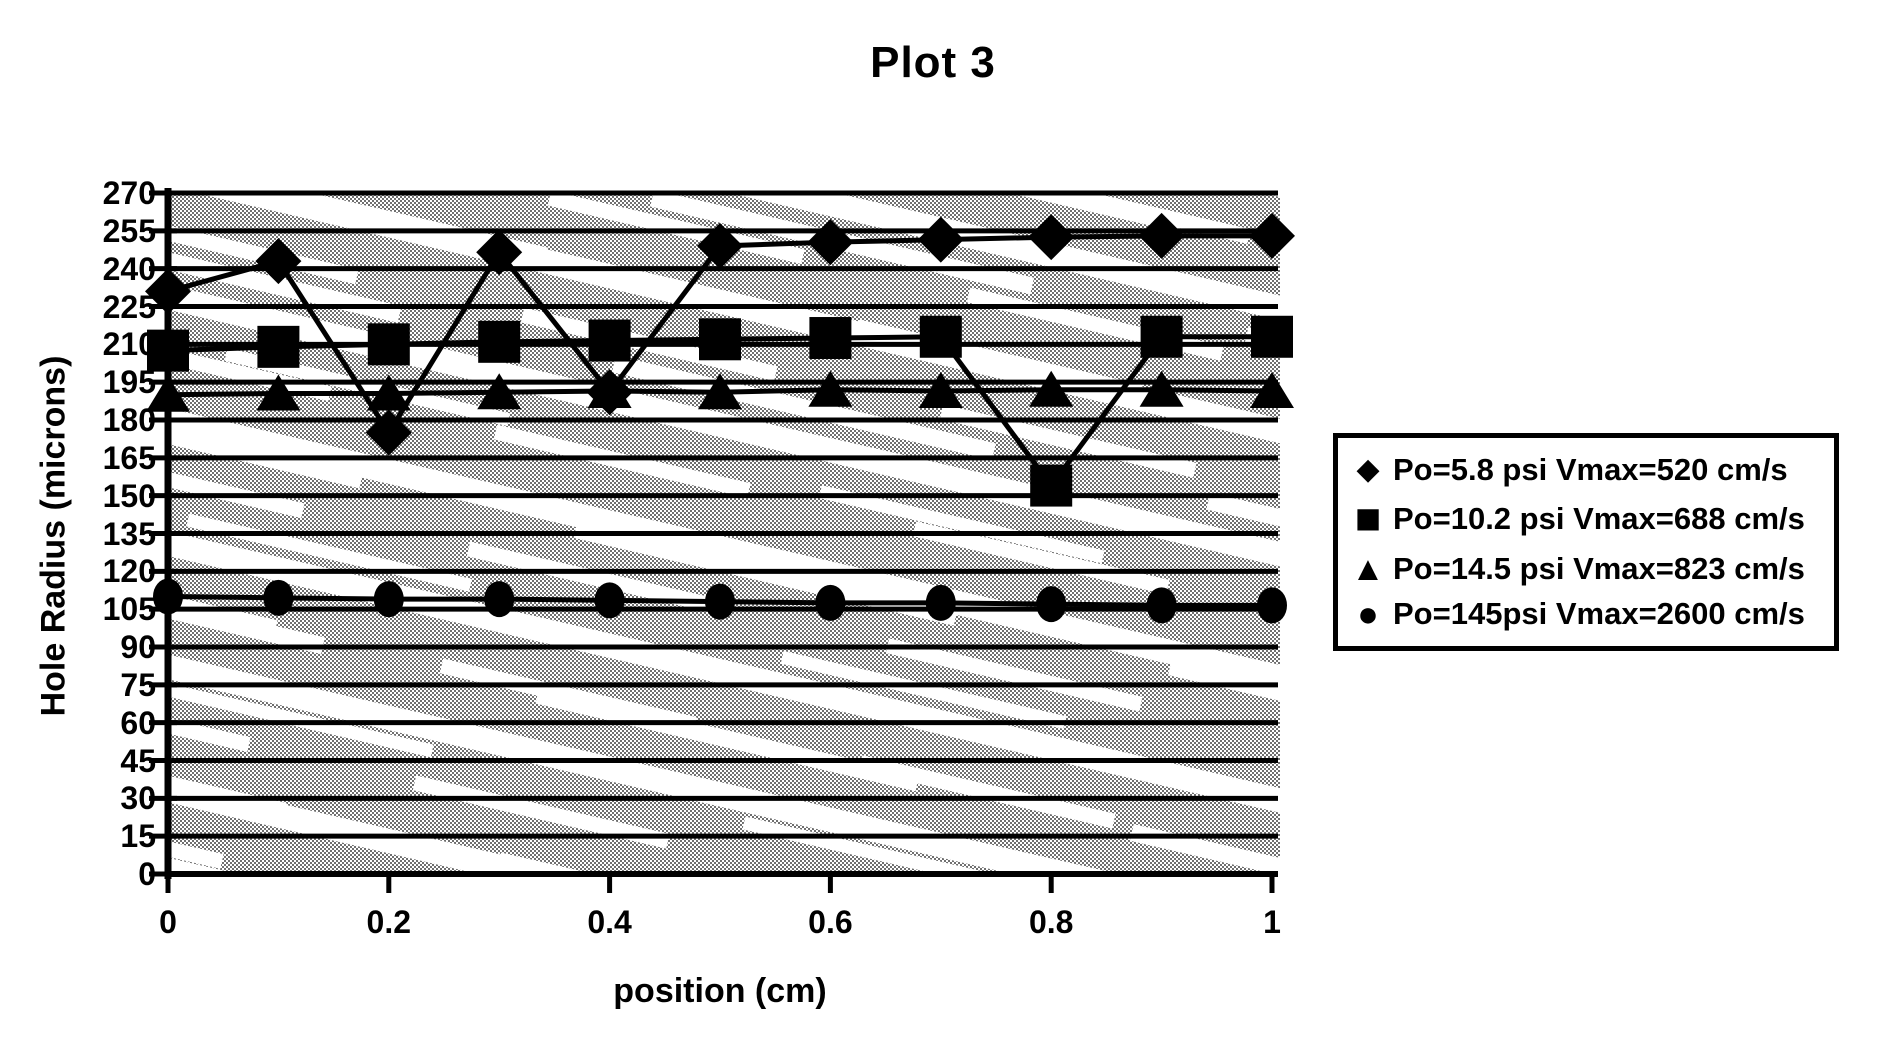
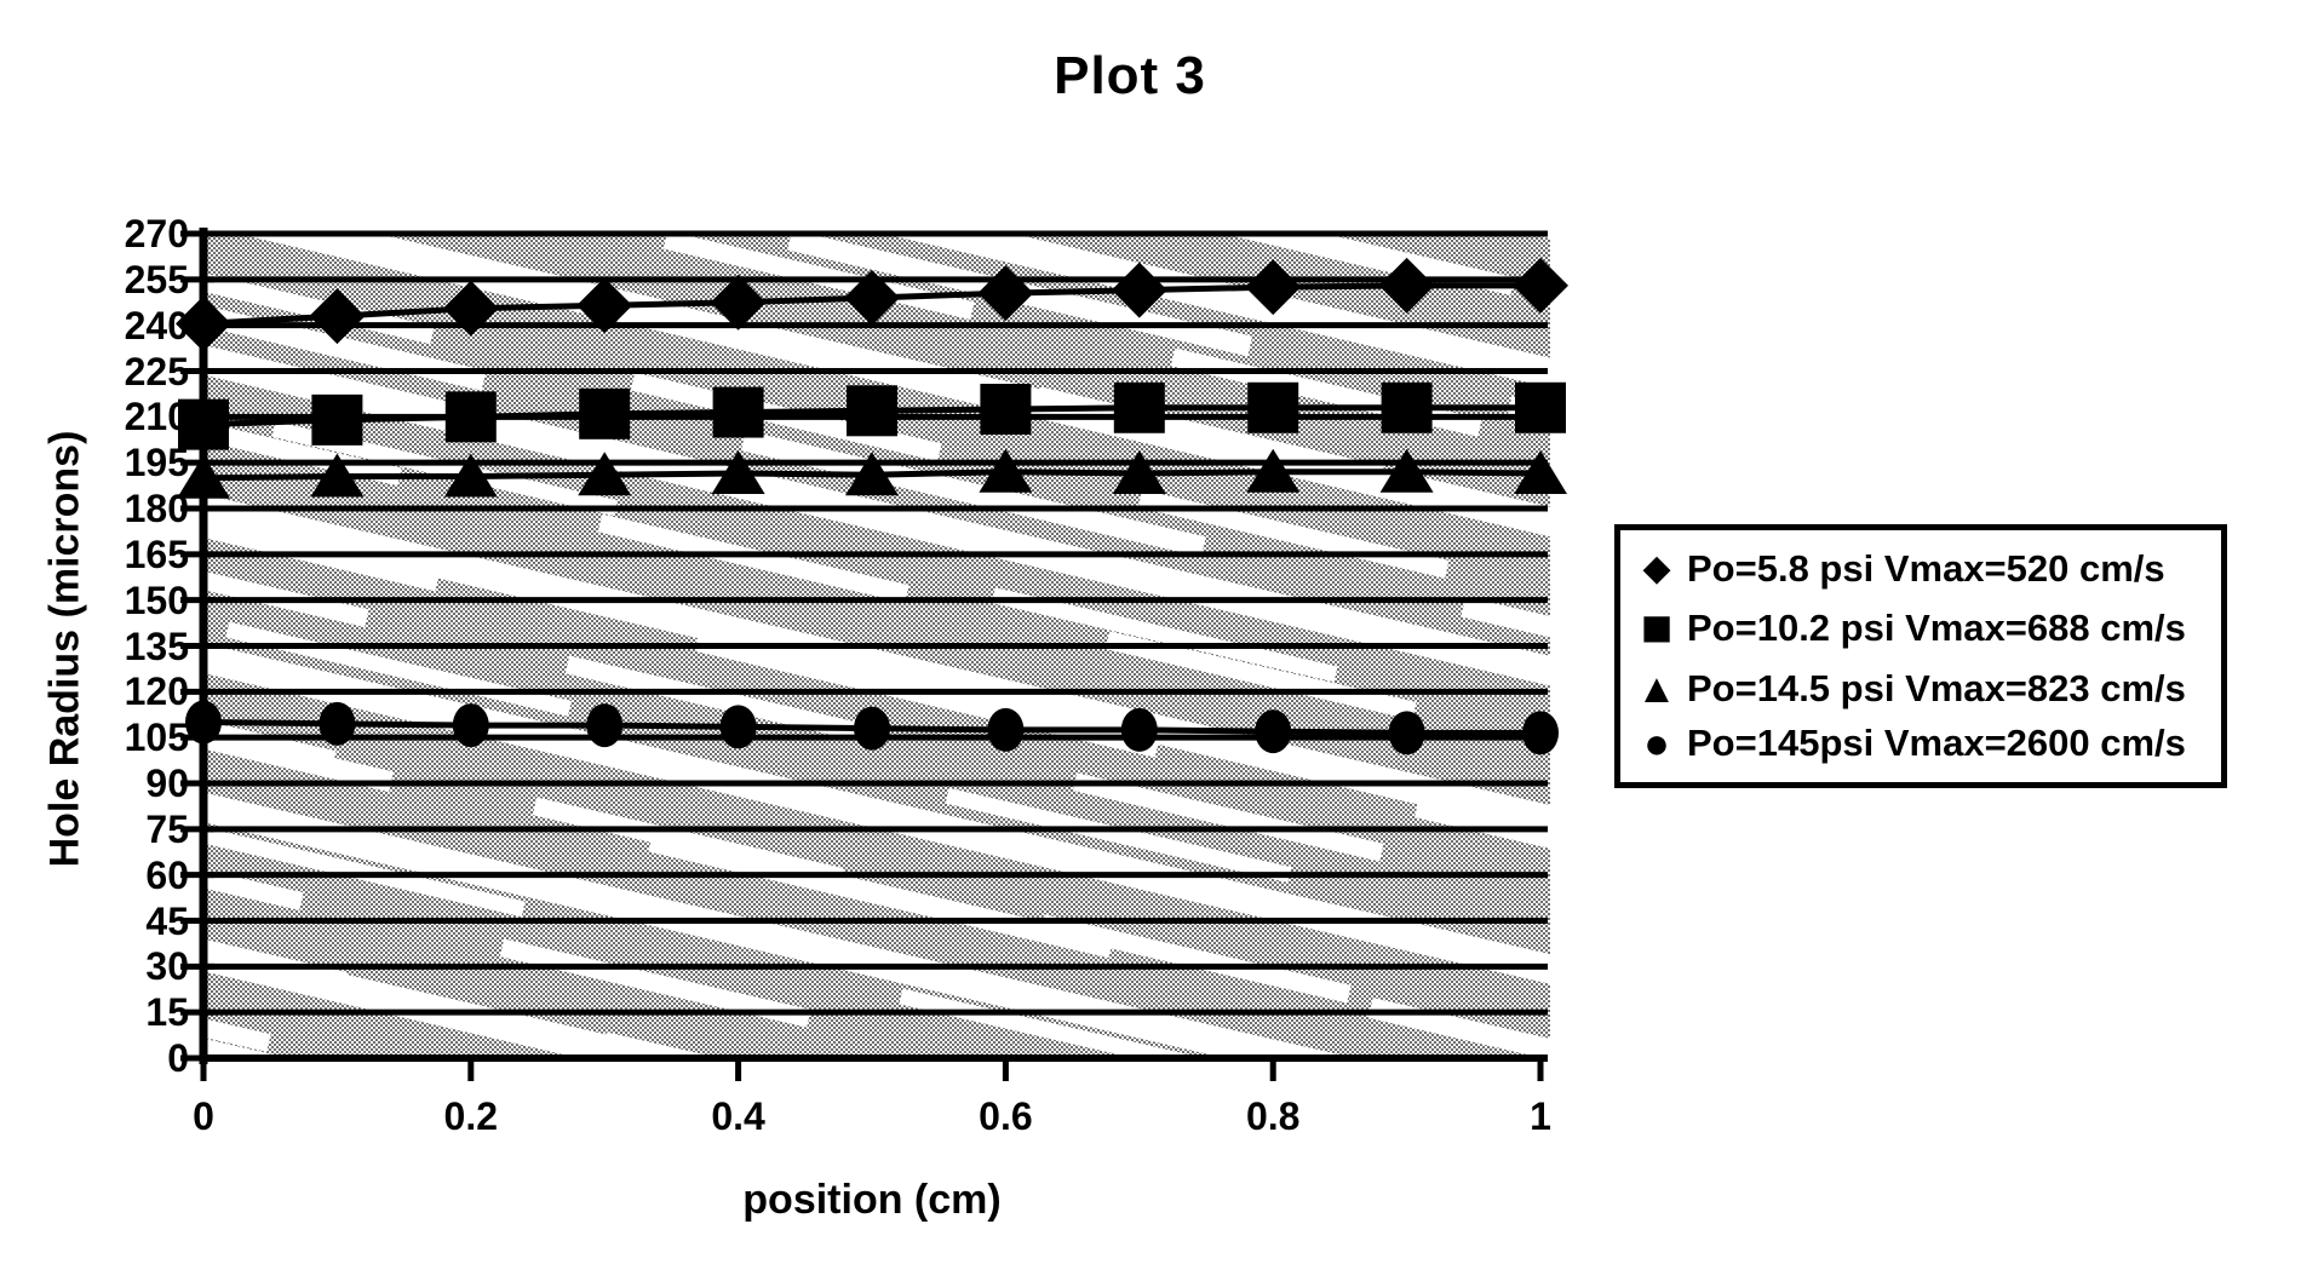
Po=5.8 psi Vmax=520 cm/s/0: 231 -> 240
Po=5.8 psi Vmax=520 cm/s/0.2: 175 -> 246
Po=5.8 psi Vmax=520 cm/s/0.4: 191 -> 248
Po=10.2 psi Vmax=688 cm/s/0.8: 154 -> 213
